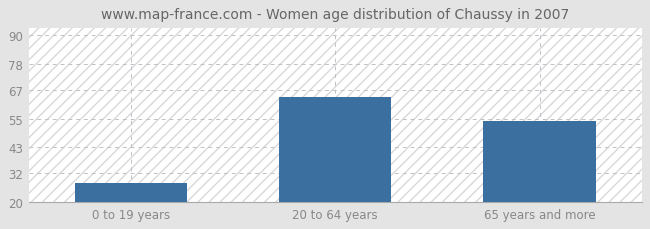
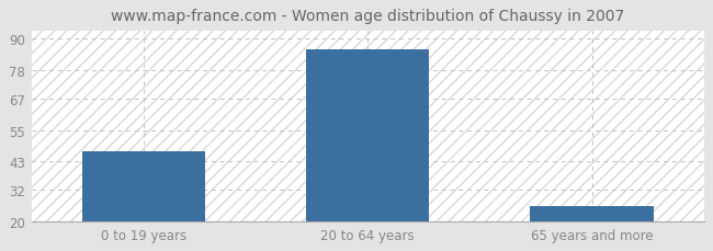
0 to 19 years: 28 -> 47
20 to 64 years: 64 -> 86
65 years and more: 54 -> 26
